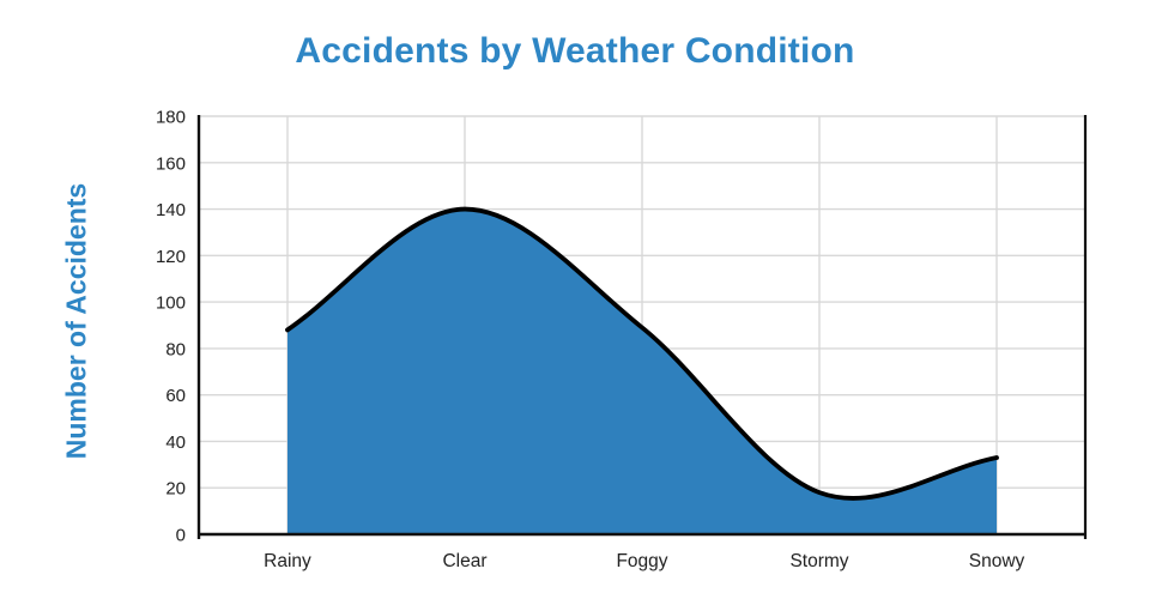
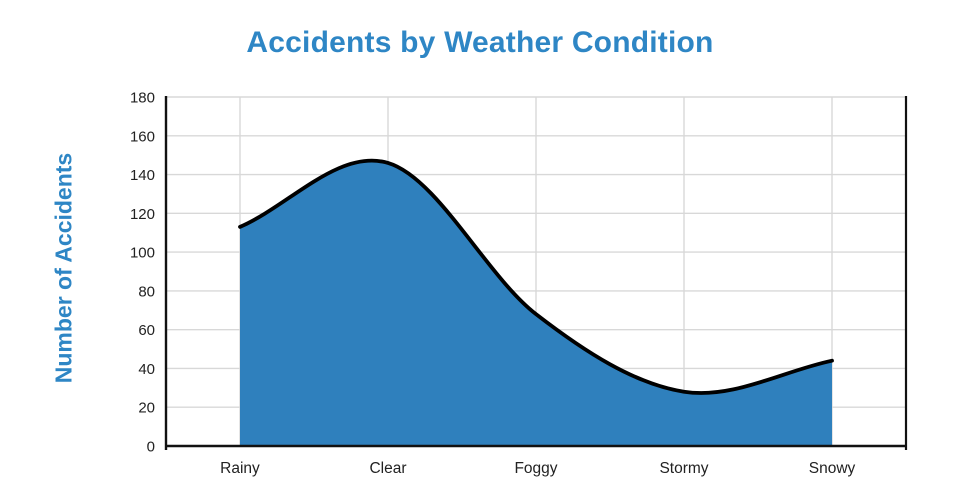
Rainy: 88 -> 113
Clear: 140 -> 146
Foggy: 89 -> 68
Stormy: 18 -> 28
Snowy: 33 -> 44
